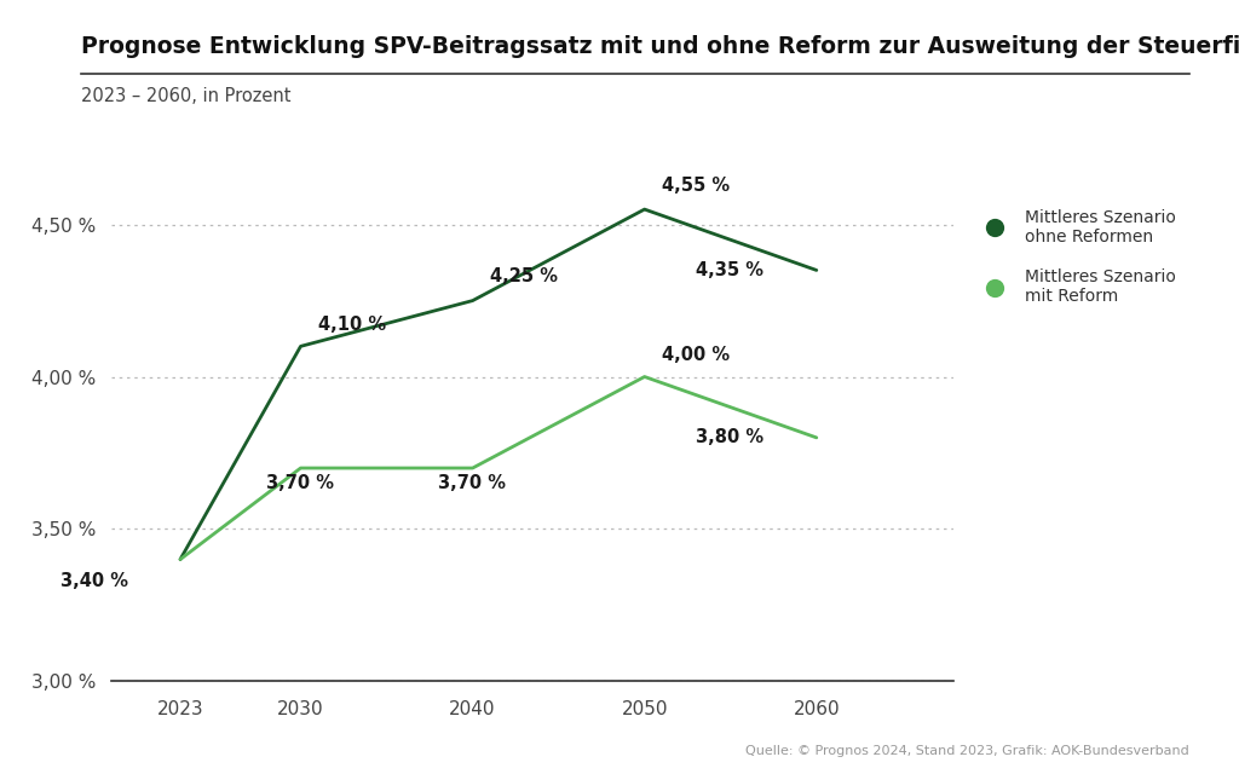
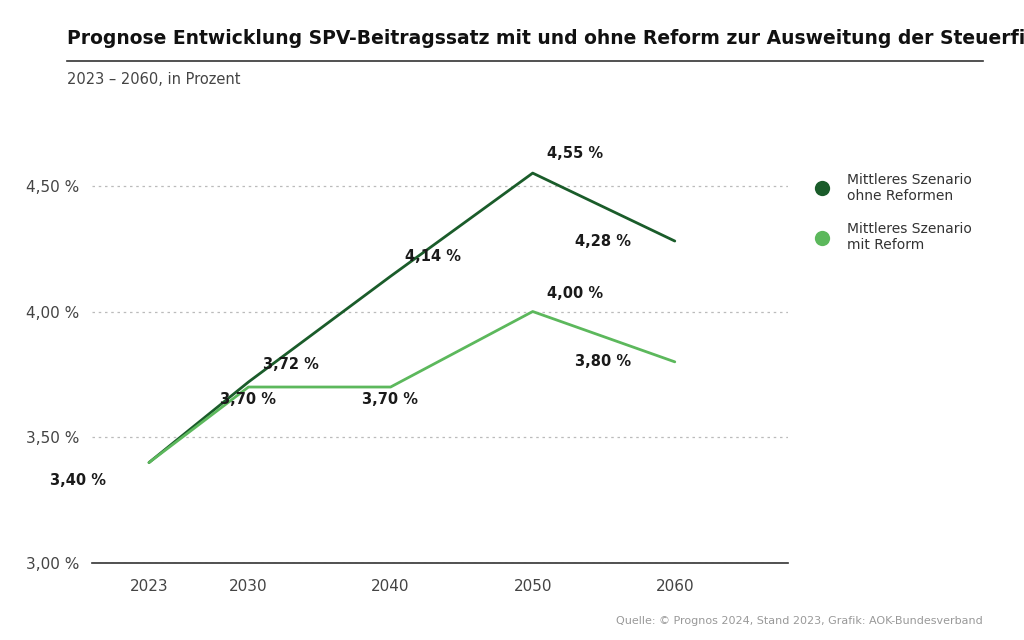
Mittleres Szenario ohne Reformen/2030: 4,10 -> 3,72
Mittleres Szenario ohne Reformen/2040: 4,25 -> 4,14
Mittleres Szenario ohne Reformen/2060: 4,35 -> 4,28
